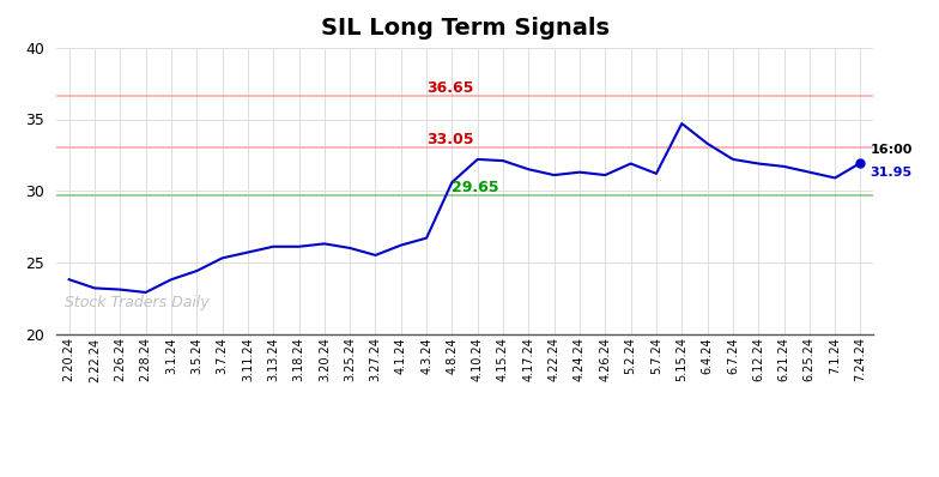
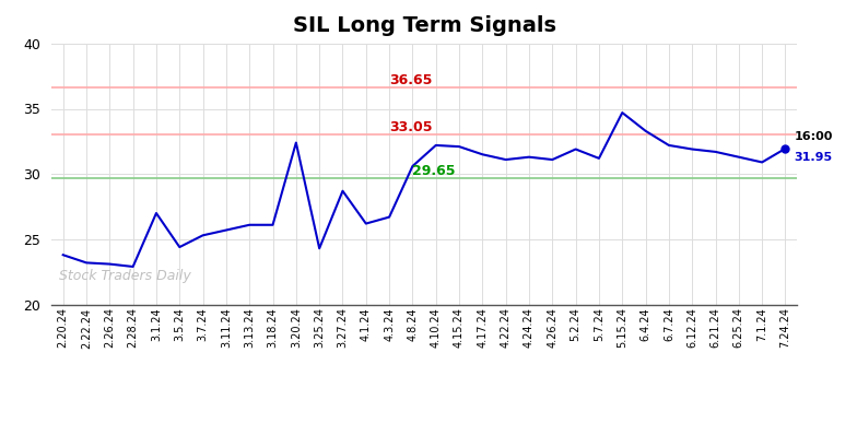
3.1.24: 23.8 -> 27.0
3.20.24: 26.3 -> 32.4
3.25.24: 26.0 -> 24.3
3.27.24: 25.5 -> 28.7
